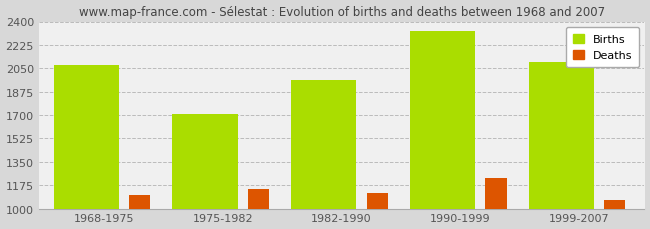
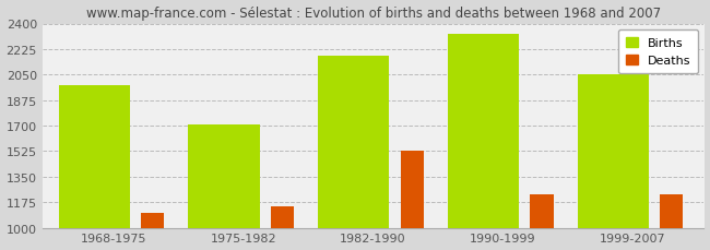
Births/1968-1975: 2080 -> 1980
Births/1982-1990: 1960 -> 2180
Deaths/1982-1990: 1120 -> 1530
Births/1999-2007: 2100 -> 2050
Deaths/1999-2007: 1060 -> 1230
